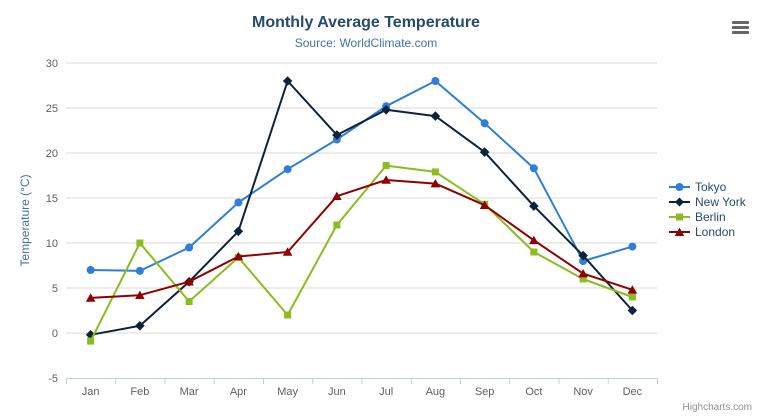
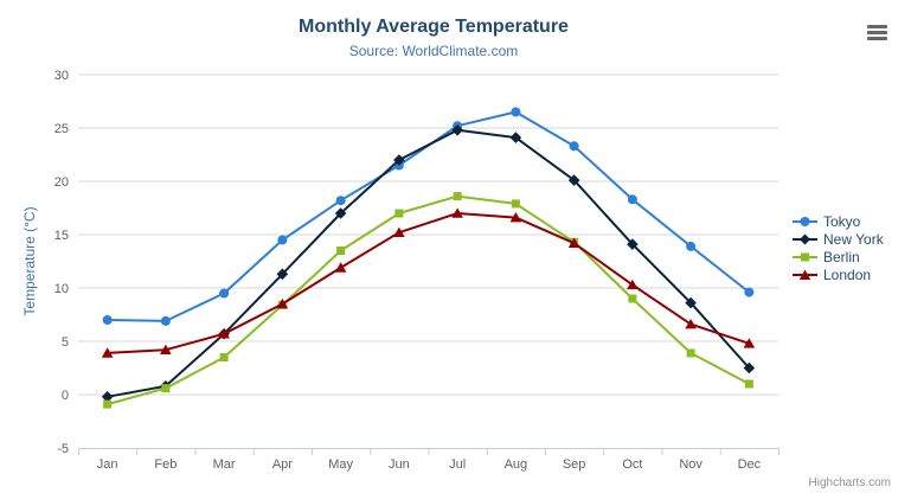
Berlin/Feb: 10 -> 1
New York/May: 28 -> 17
Berlin/May: 2 -> 14
London/May: 9 -> 12
Berlin/Jun: 12 -> 17
Tokyo/Aug: 28 -> 26
Tokyo/Nov: 8 -> 14
Berlin/Nov: 6 -> 4
Berlin/Dec: 4 -> 1
